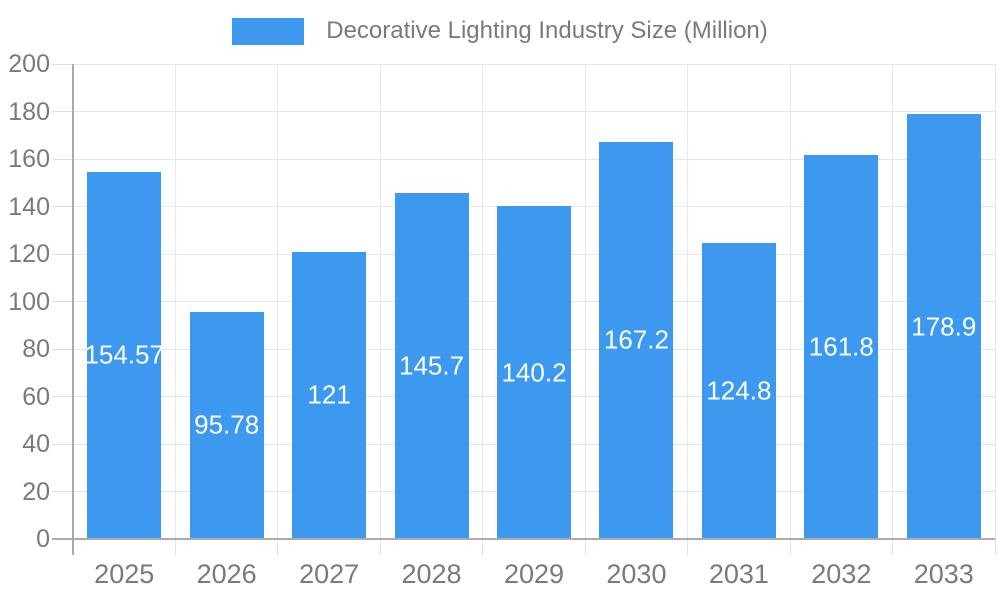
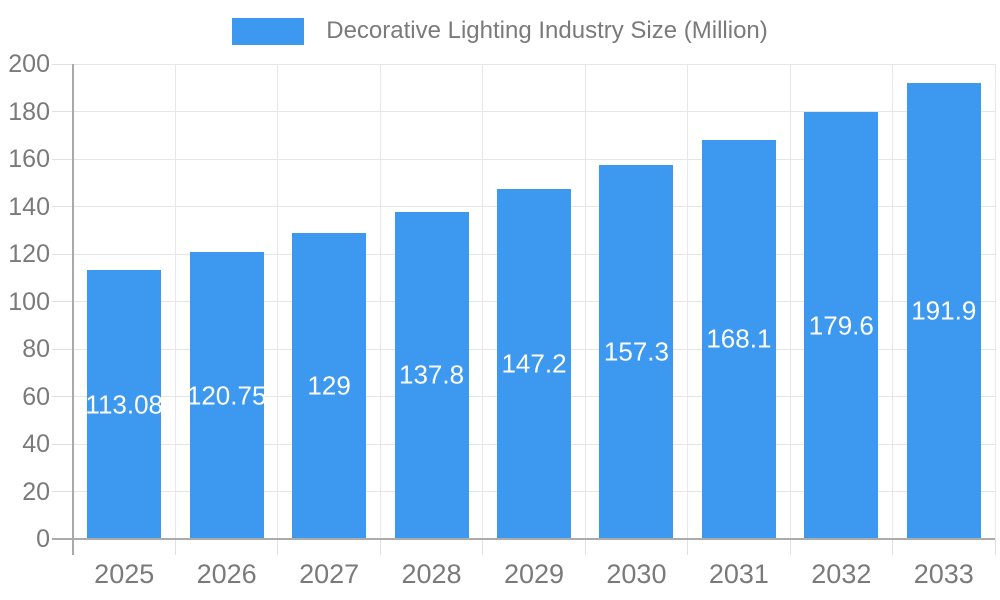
2025: 154.57 -> 113.08
2026: 95.78 -> 120.75
2027: 121 -> 129
2028: 145.7 -> 137.8
2029: 140.2 -> 147.2
2030: 167.2 -> 157.3
2031: 124.8 -> 168.1
2032: 161.8 -> 179.6
2033: 178.9 -> 191.9
